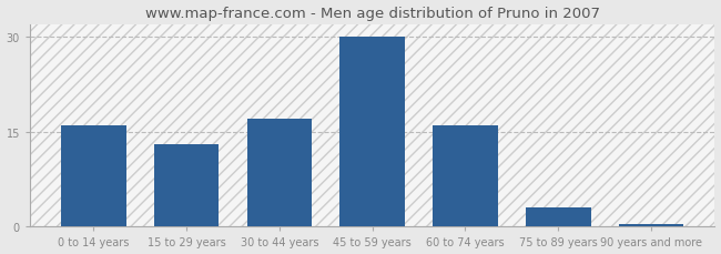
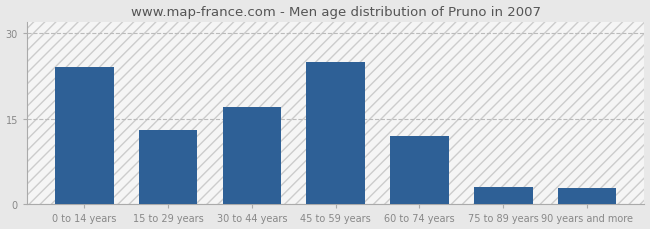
0 to 14 years: 16.0 -> 24.0
45 to 59 years: 30.0 -> 25.0
60 to 74 years: 16.0 -> 12.0
90 years and more: 0.5 -> 2.8
